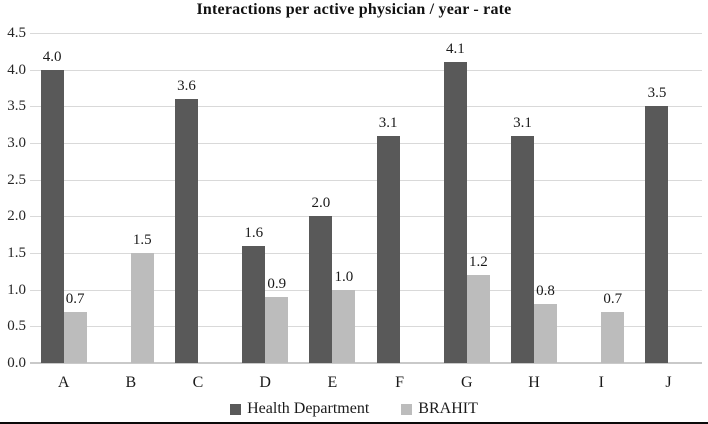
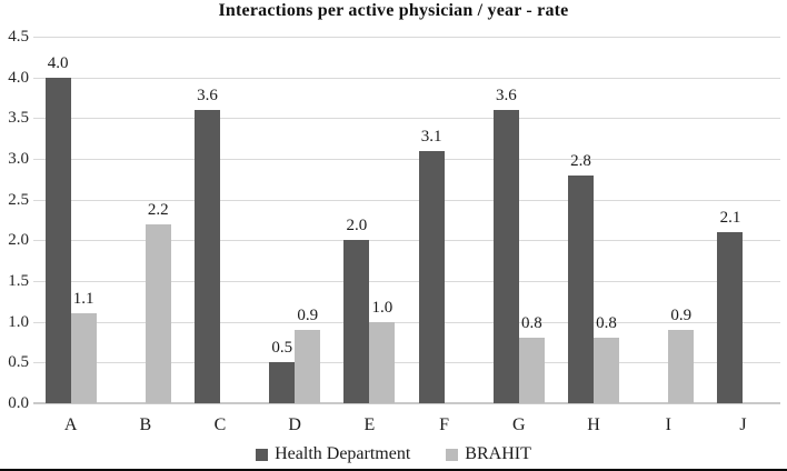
BRAHIT/A: 0.7 -> 1.1
BRAHIT/B: 1.5 -> 2.2
Health Department/D: 1.6 -> 0.5
Health Department/G: 4.1 -> 3.6
BRAHIT/G: 1.2 -> 0.8
Health Department/H: 3.1 -> 2.8
BRAHIT/I: 0.7 -> 0.9
Health Department/J: 3.5 -> 2.1
